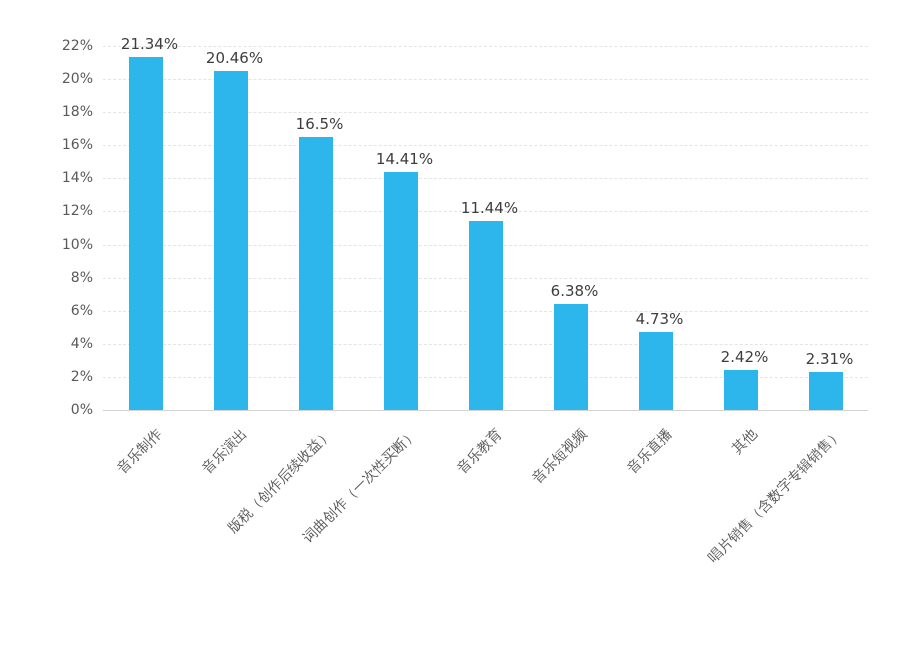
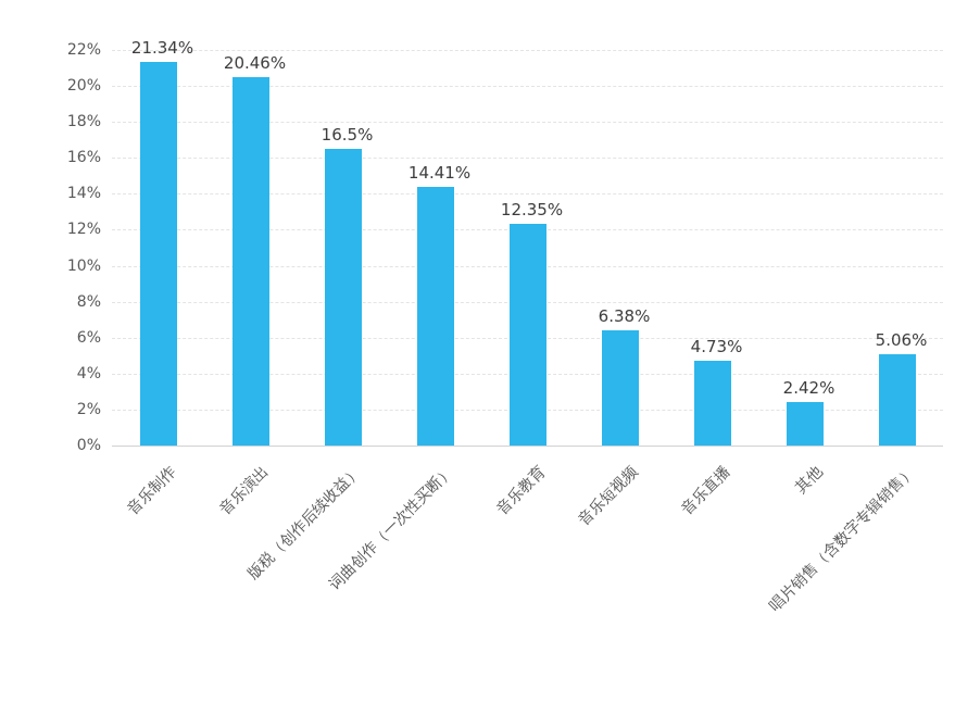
音乐教育: 11.44% -> 12.35%
唱片销售（含数字专辑销售）: 2.31% -> 5.06%
